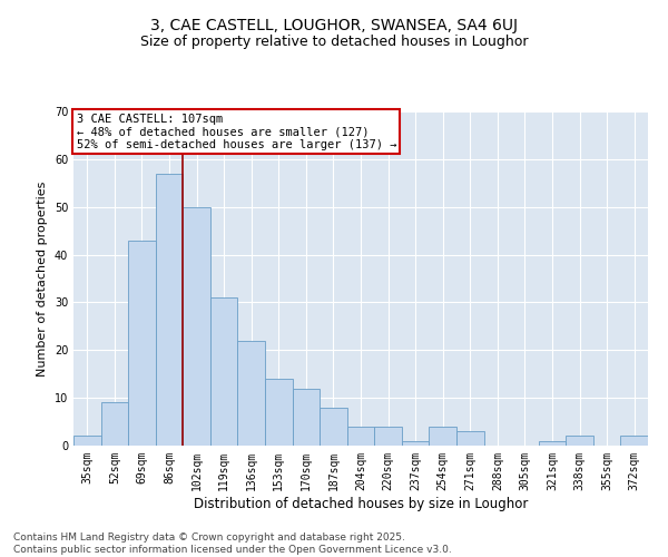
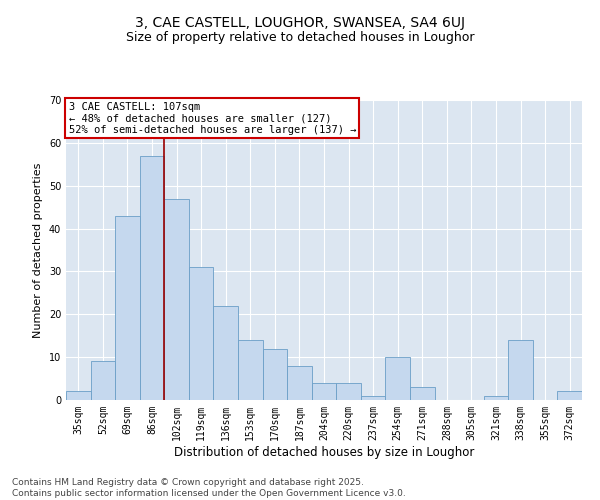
102sqm: 50 -> 47
254sqm: 4 -> 10
338sqm: 2 -> 14
